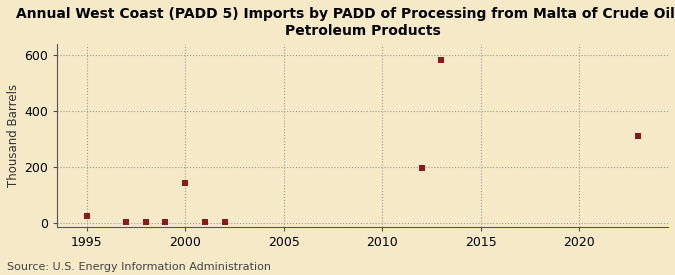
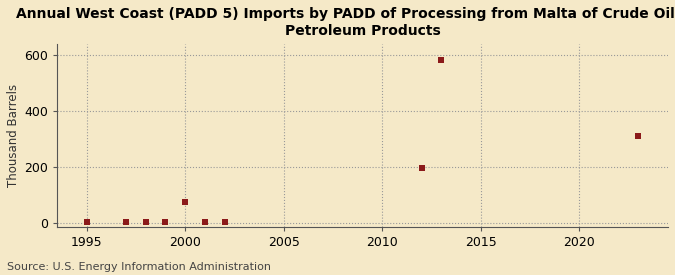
1995: 25 -> 1
2000: 140 -> 75
